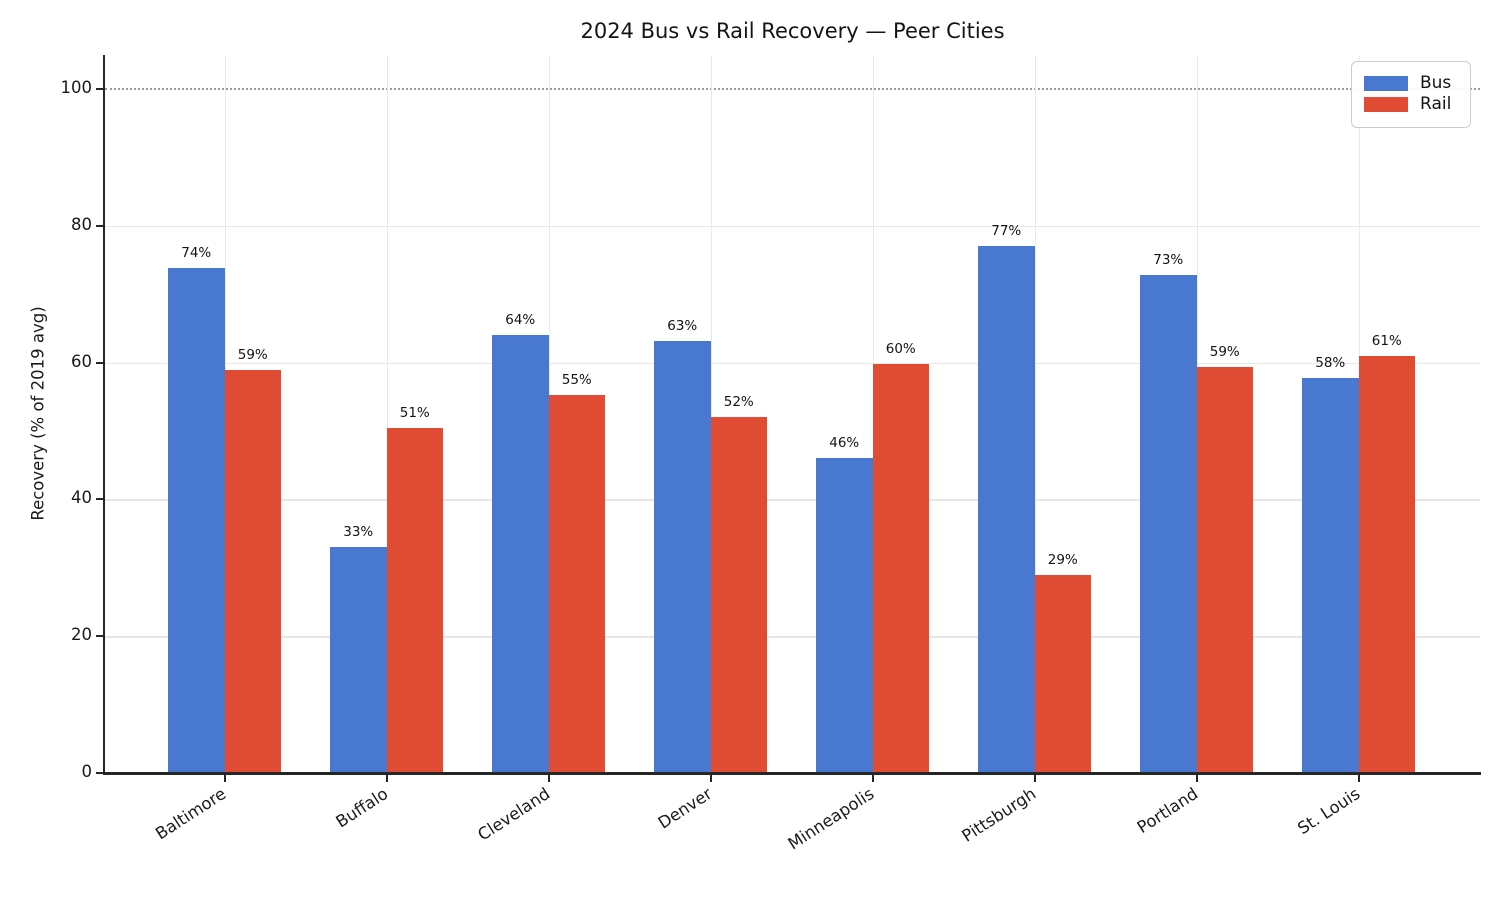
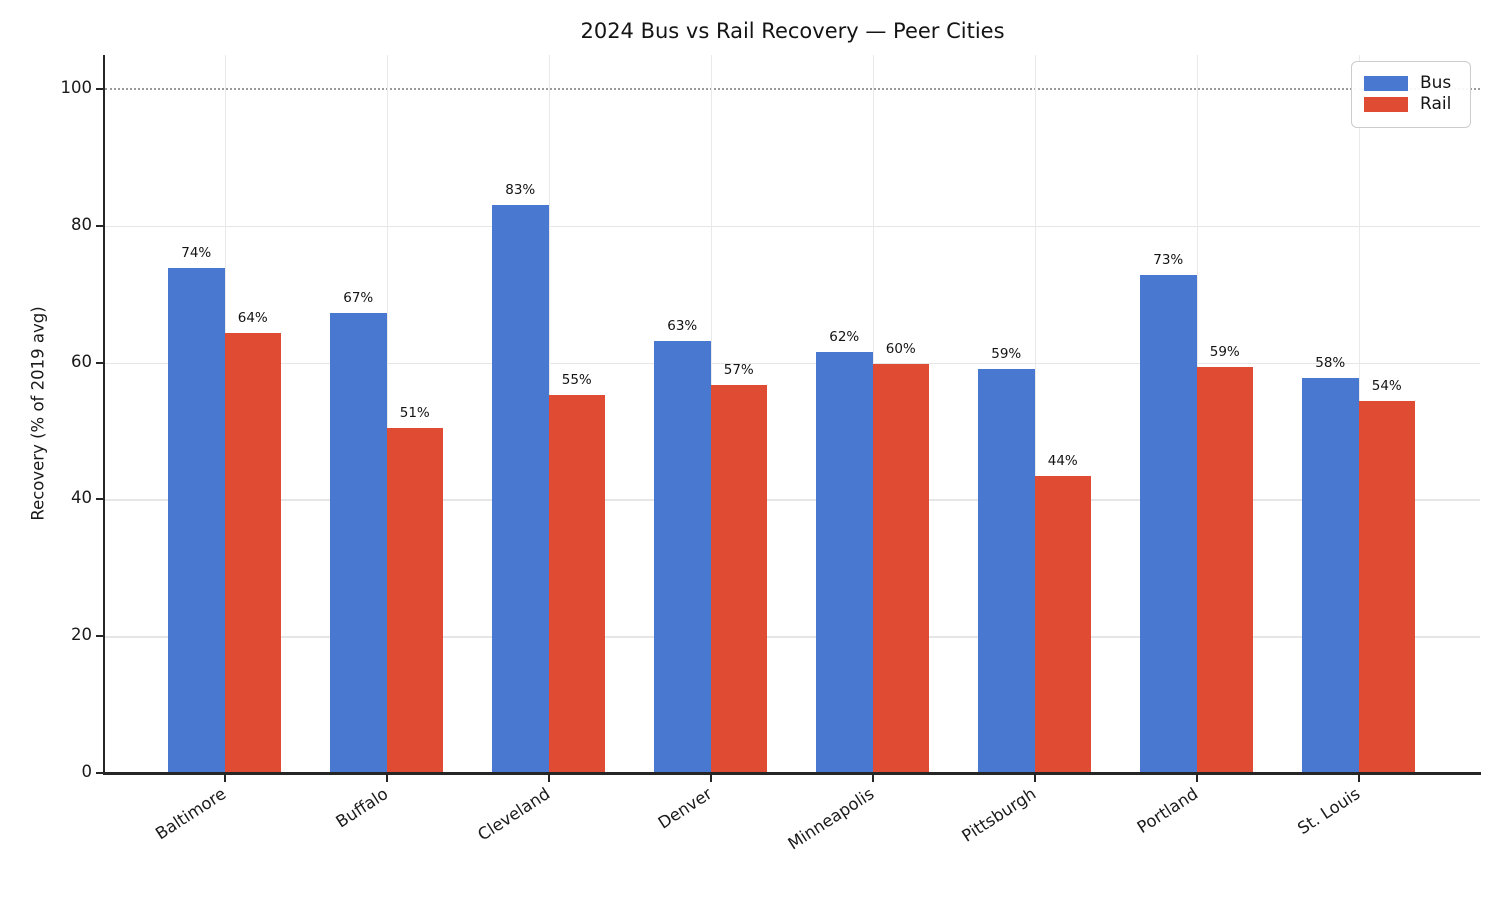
Rail/Baltimore: 59% -> 64%
Bus/Buffalo: 33% -> 67%
Bus/Cleveland: 64% -> 83%
Rail/Denver: 52% -> 57%
Bus/Minneapolis: 46% -> 62%
Bus/Pittsburgh: 77% -> 59%
Rail/Pittsburgh: 29% -> 44%
Rail/St. Louis: 61% -> 54%
